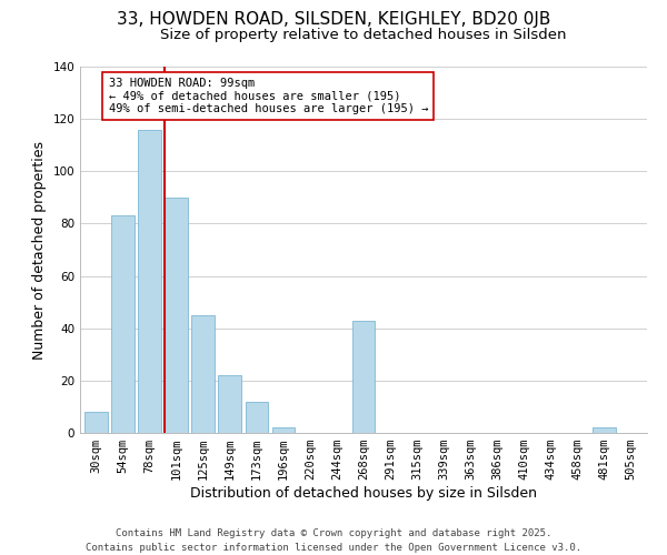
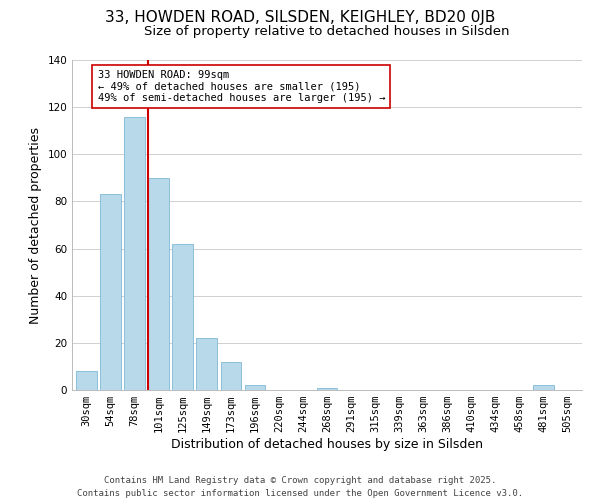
125sqm: 45 -> 62
268sqm: 43 -> 1
